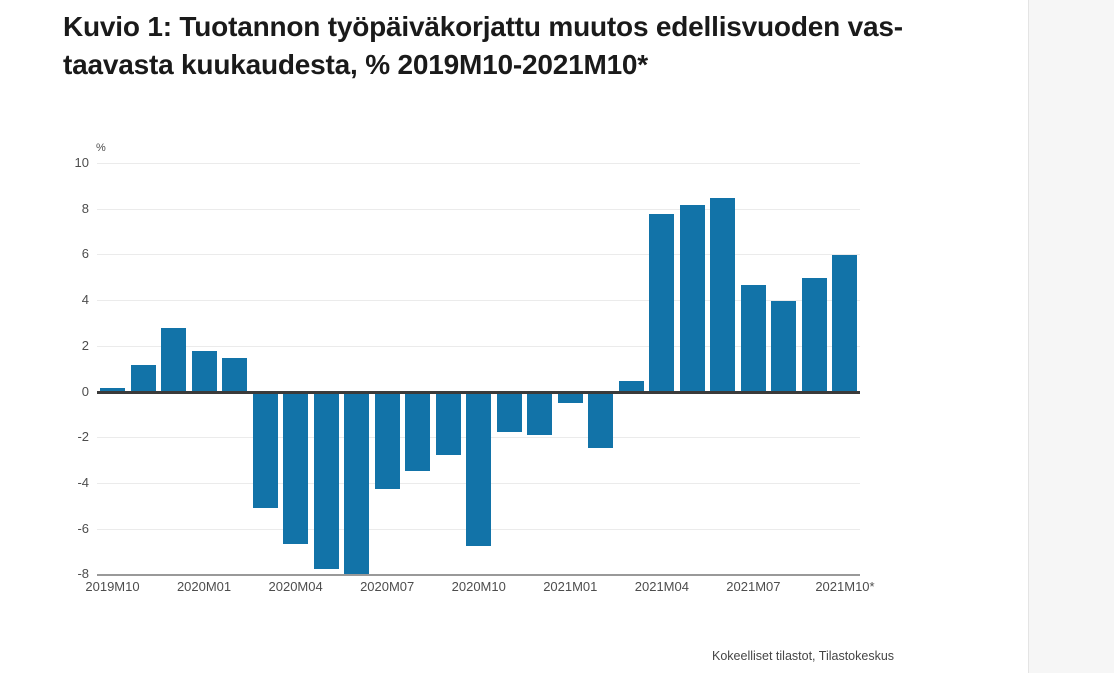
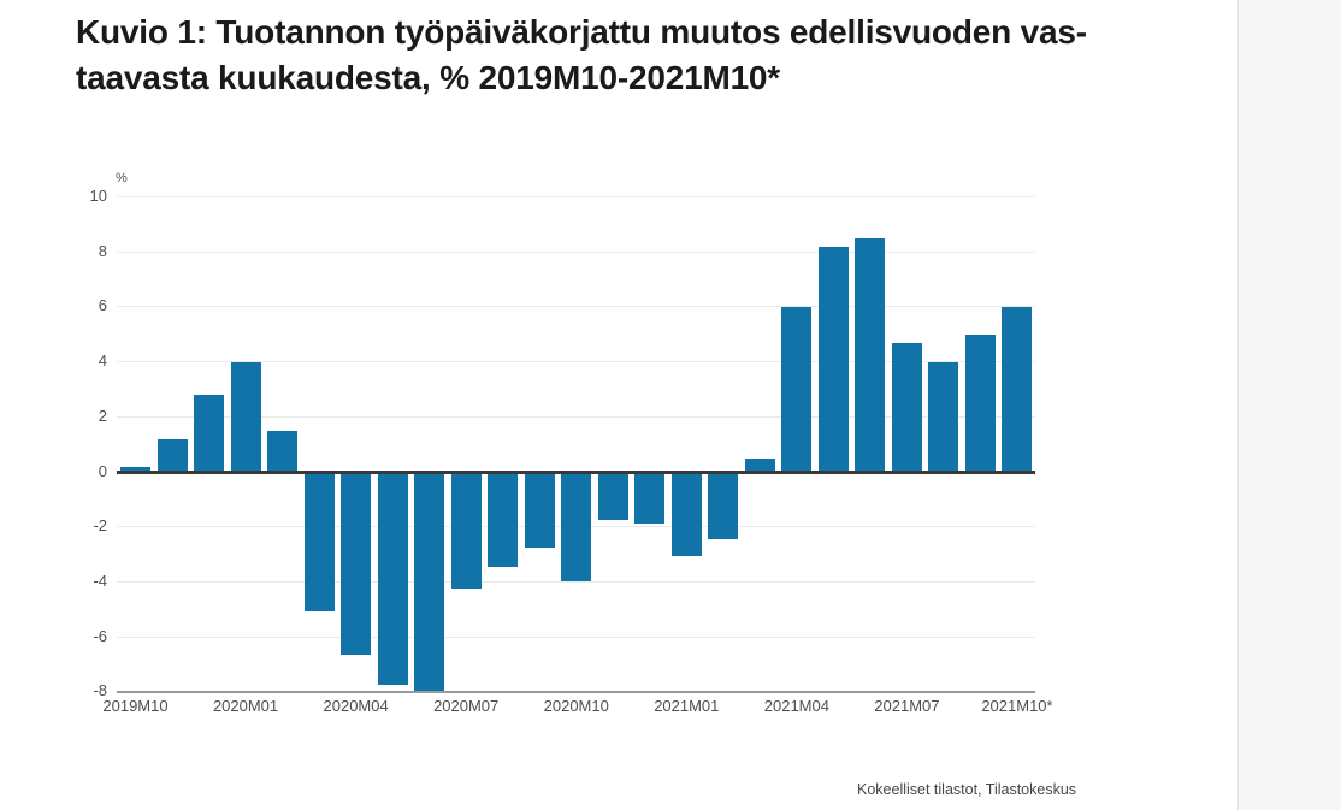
2020M01: 1.8 -> 4.0
2020M10: -6.7 -> -3.9
2021M01: -0.4 -> -3.0
2021M04: 7.8 -> 6.0
